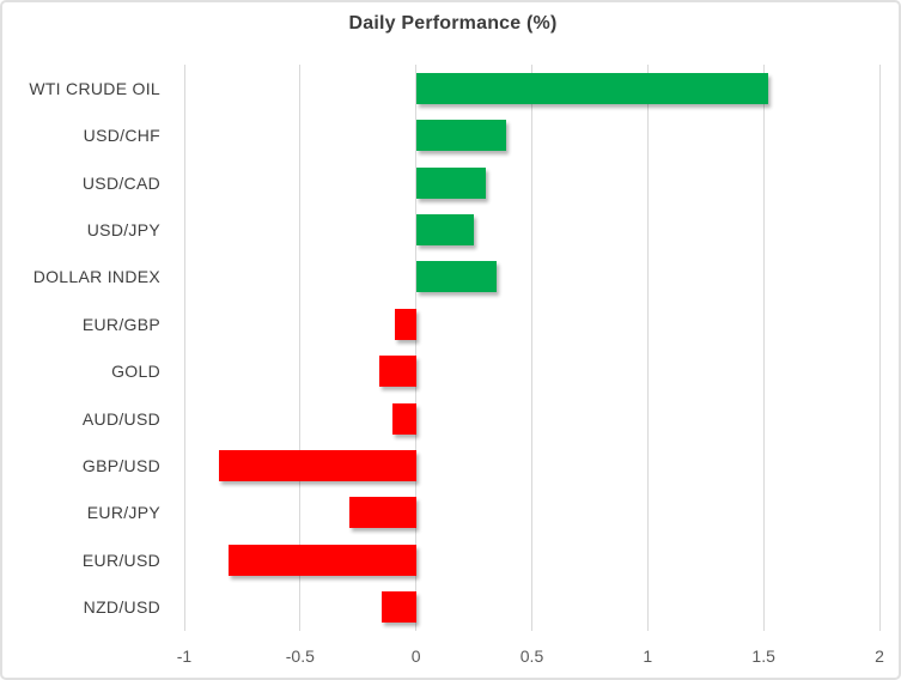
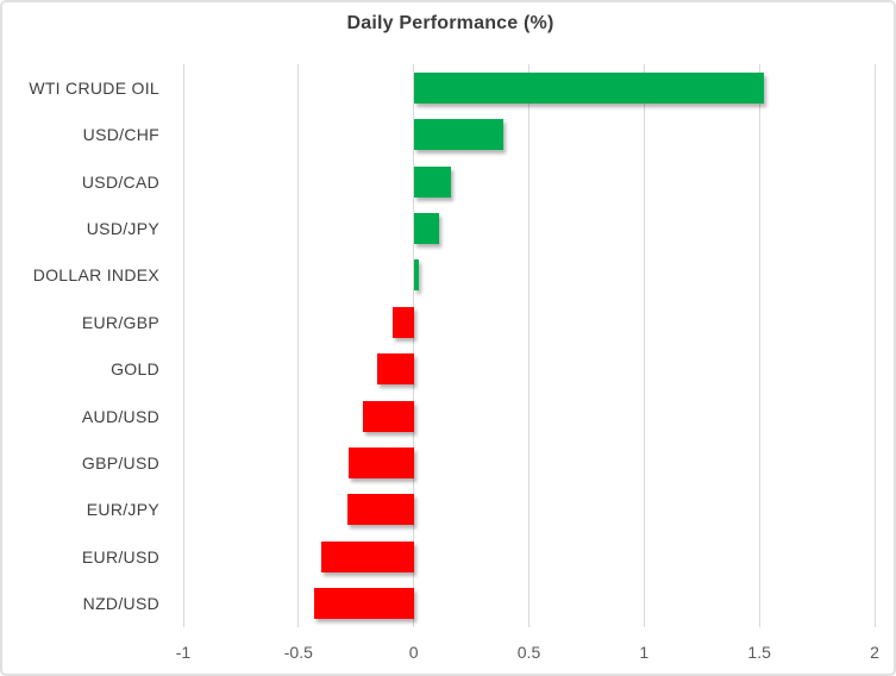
USD/CAD: 0.30 -> 0.16
USD/JPY: 0.25 -> 0.11
DOLLAR INDEX: 0.35 -> 0.02
AUD/USD: -0.10 -> -0.22
GBP/USD: -0.85 -> -0.28
EUR/USD: -0.81 -> -0.40
NZD/USD: -0.15 -> -0.43
